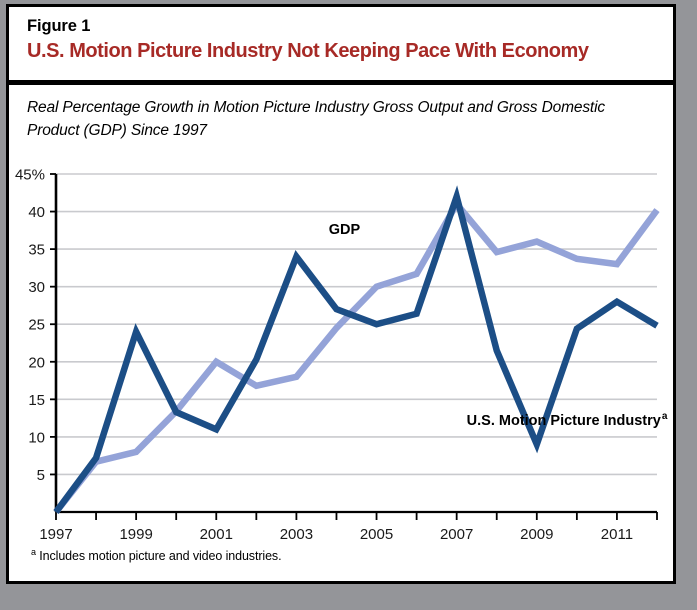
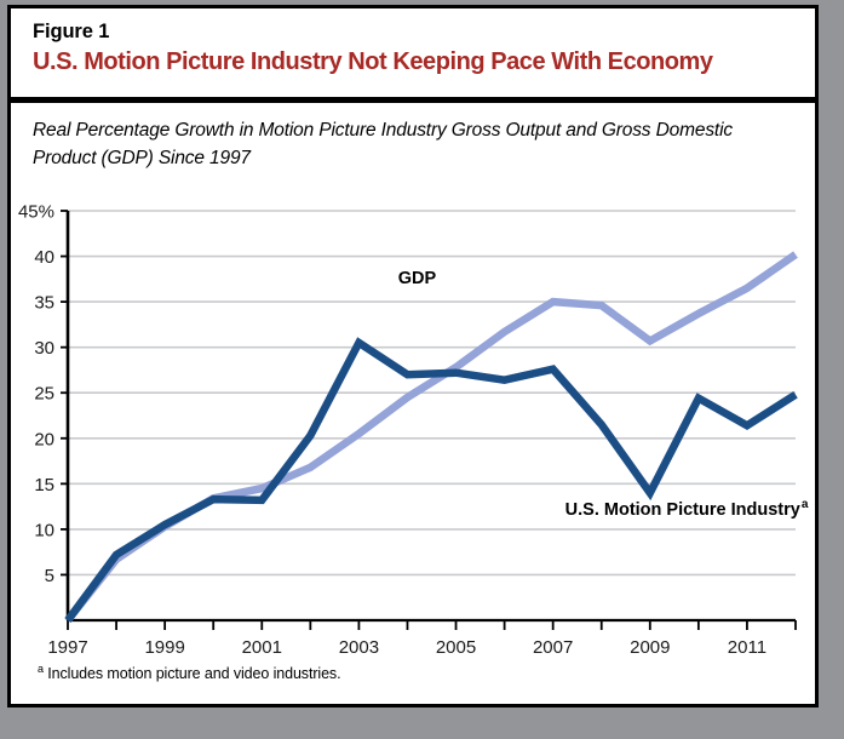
GDP/1999: 8% -> 10%
U.S. Motion Picture Industry/1999: 24% -> 10%
GDP/2001: 20% -> 14%
U.S. Motion Picture Industry/2001: 11% -> 13%
GDP/2003: 18% -> 20%
U.S. Motion Picture Industry/2003: 34% -> 30%
GDP/2005: 30% -> 28%
U.S. Motion Picture Industry/2005: 25% -> 27%
GDP/2007: 41% -> 35%
U.S. Motion Picture Industry/2007: 42% -> 28%
GDP/2009: 36% -> 31%
U.S. Motion Picture Industry/2009: 9% -> 14%
GDP/2011: 33% -> 36%
U.S. Motion Picture Industry/2011: 28% -> 21%
